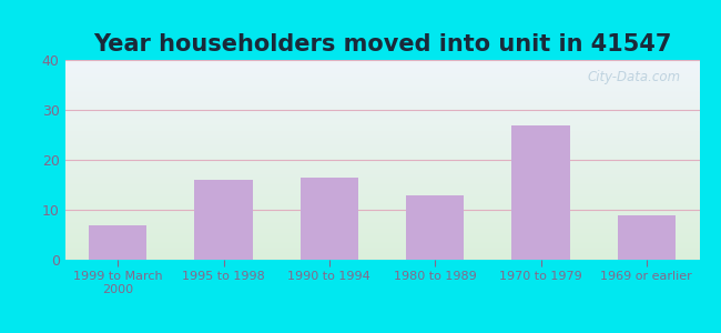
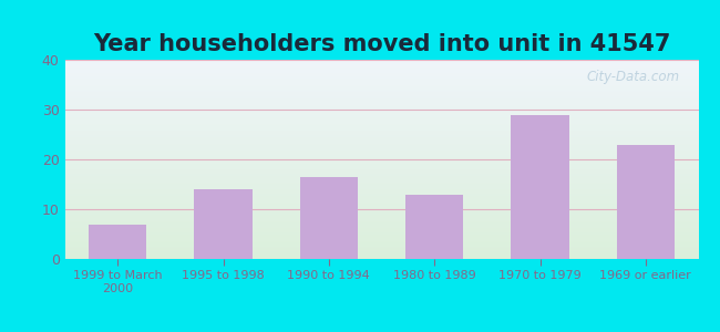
1995 to 1998: 16.0 -> 14.0
1970 to 1979: 27.0 -> 29.0
1969 or earlier: 9.0 -> 23.0
